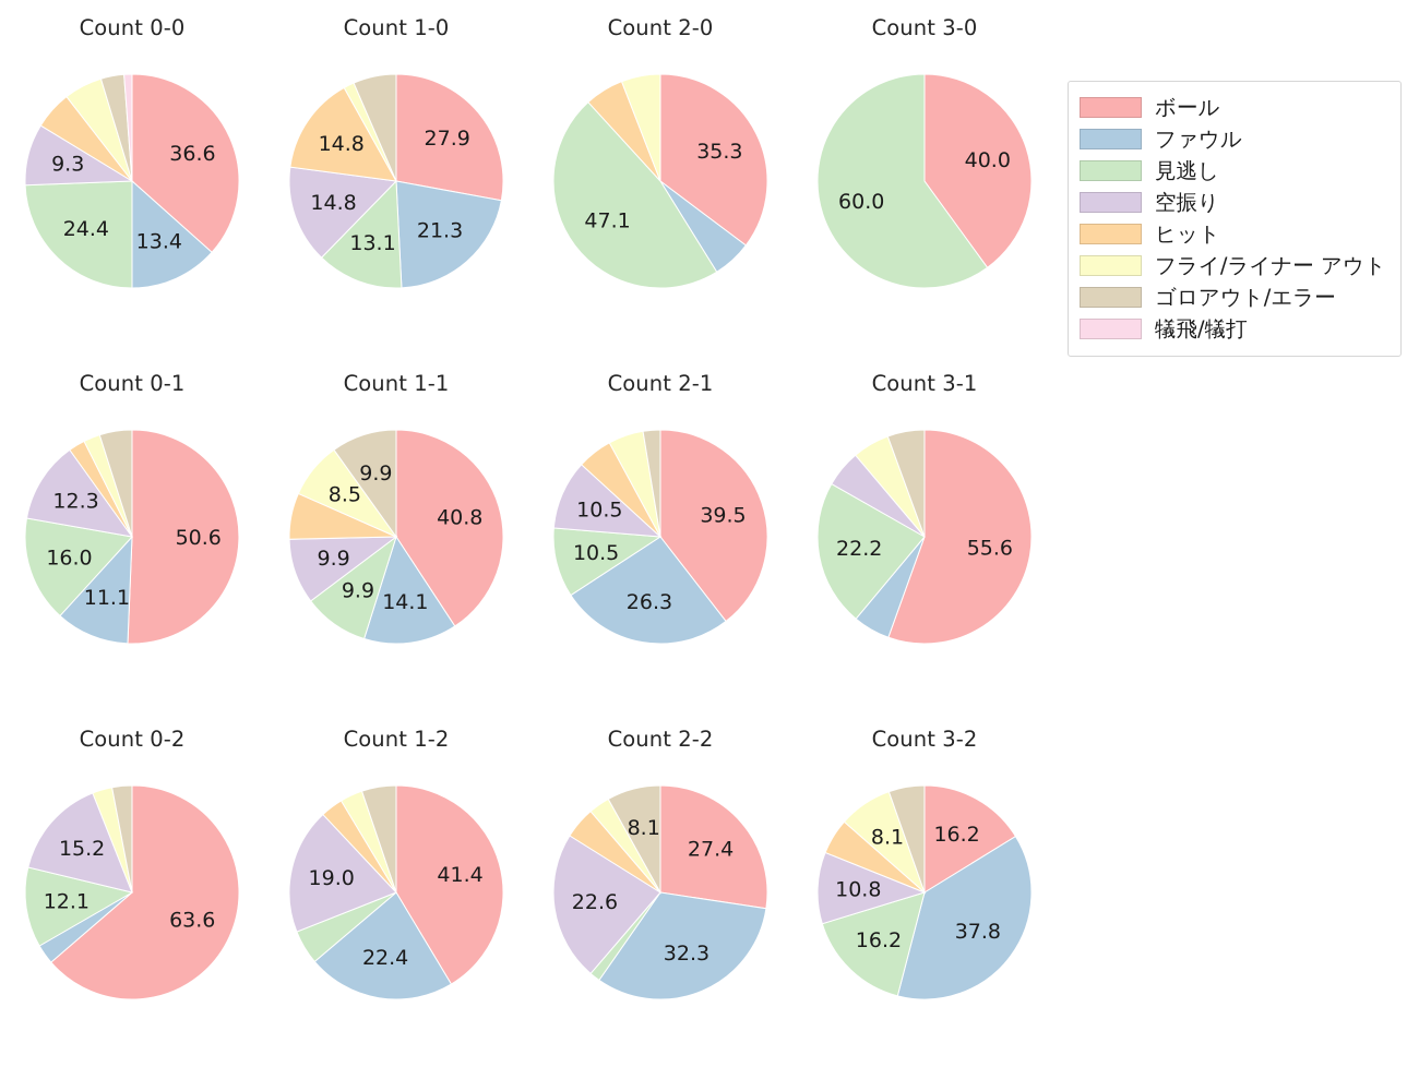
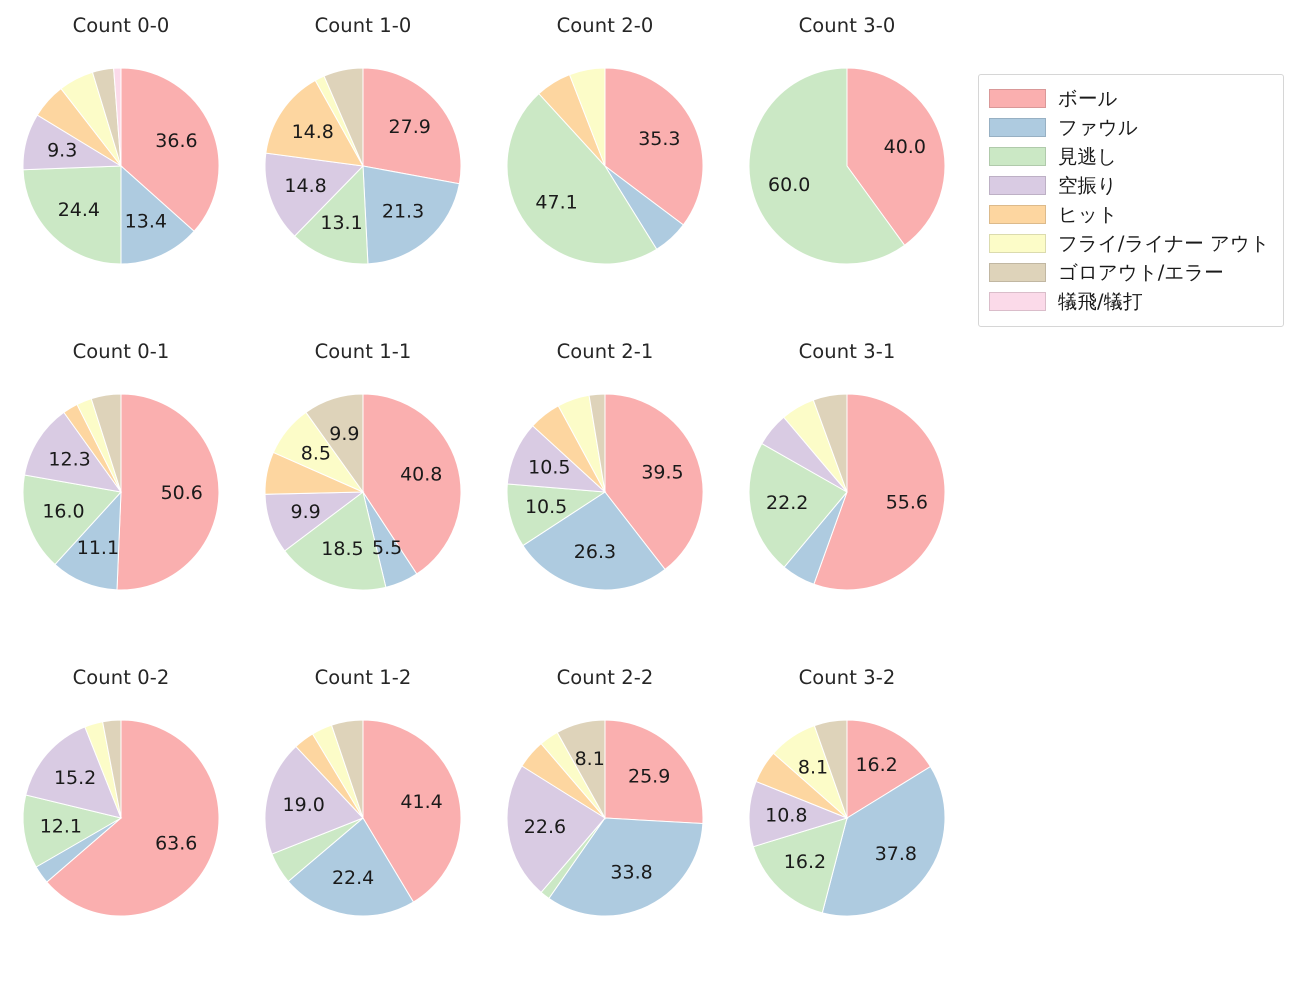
Count 1-1/ファウル: 14.1 -> 5.5
Count 1-1/見逃し: 9.9 -> 18.5
Count 2-2/ボール: 27.4 -> 25.9
Count 2-2/ファウル: 32.3 -> 33.8
